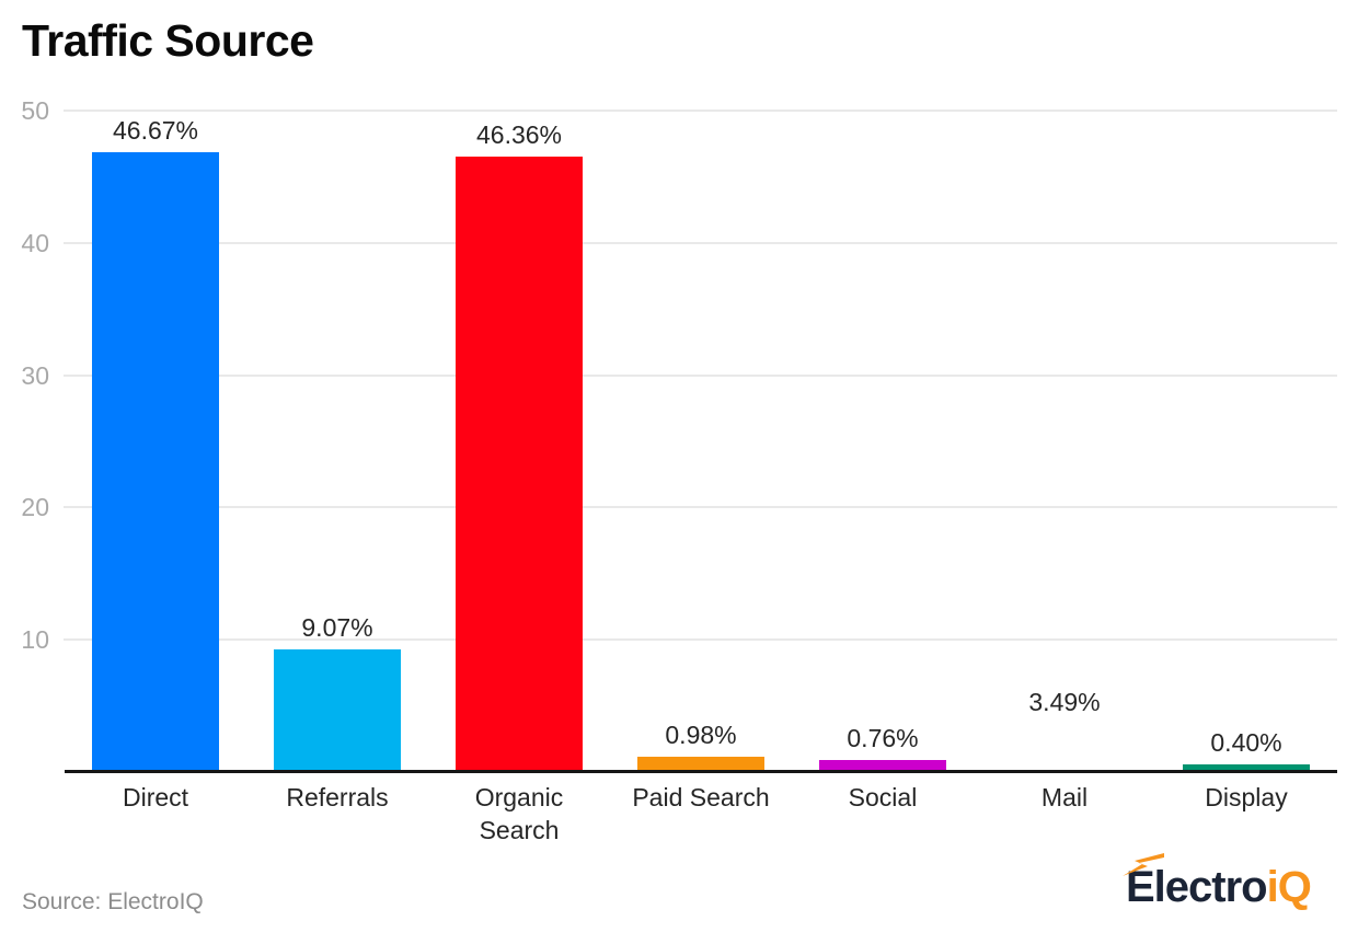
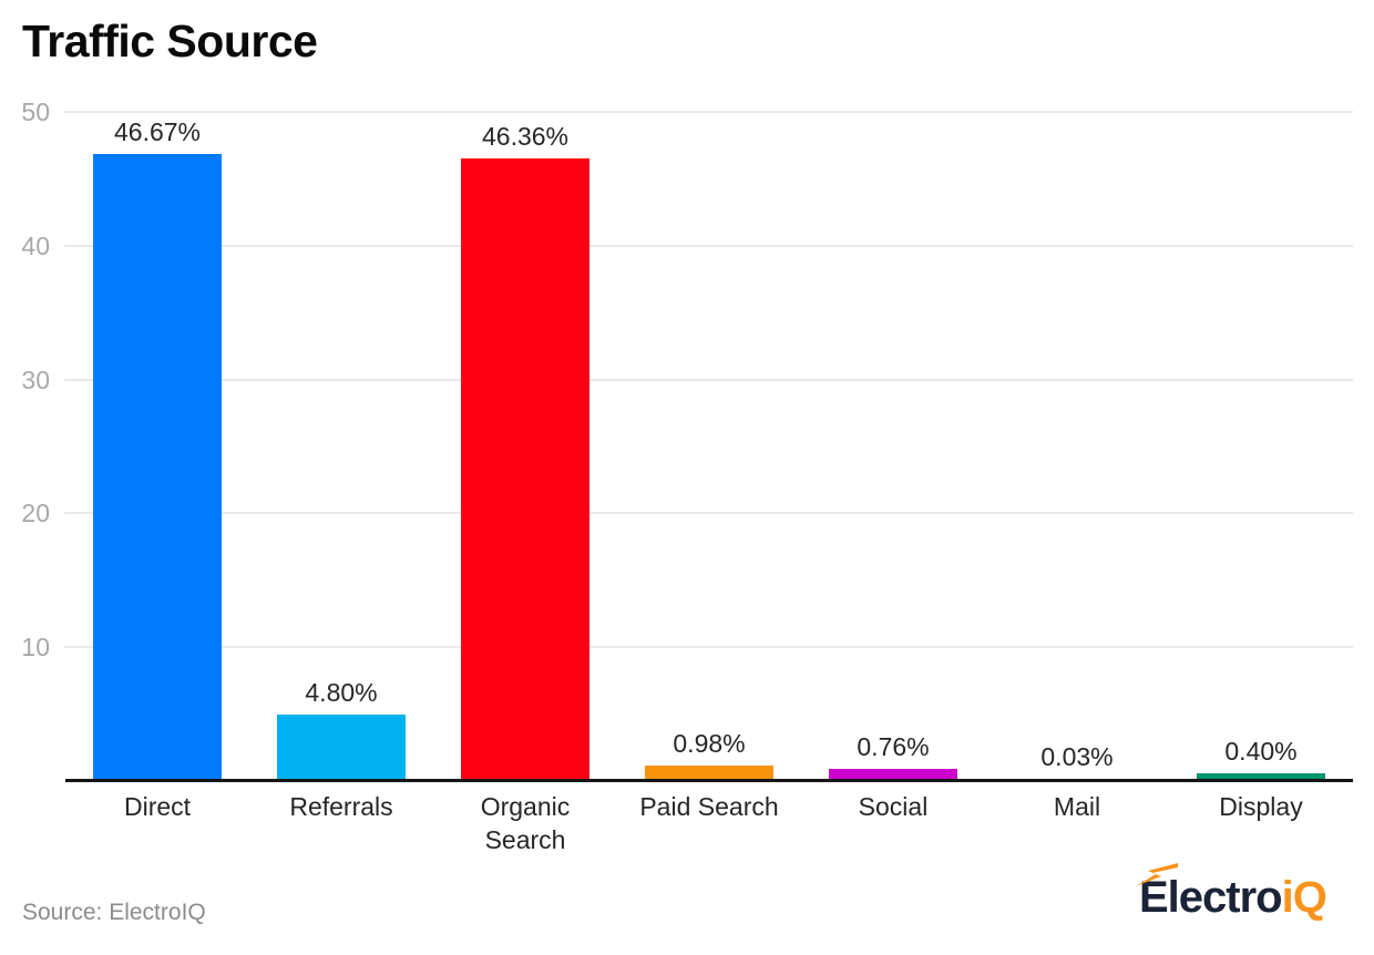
Referrals: 9.07% -> 4.80%
Mail: 3.49% -> 0.03%
